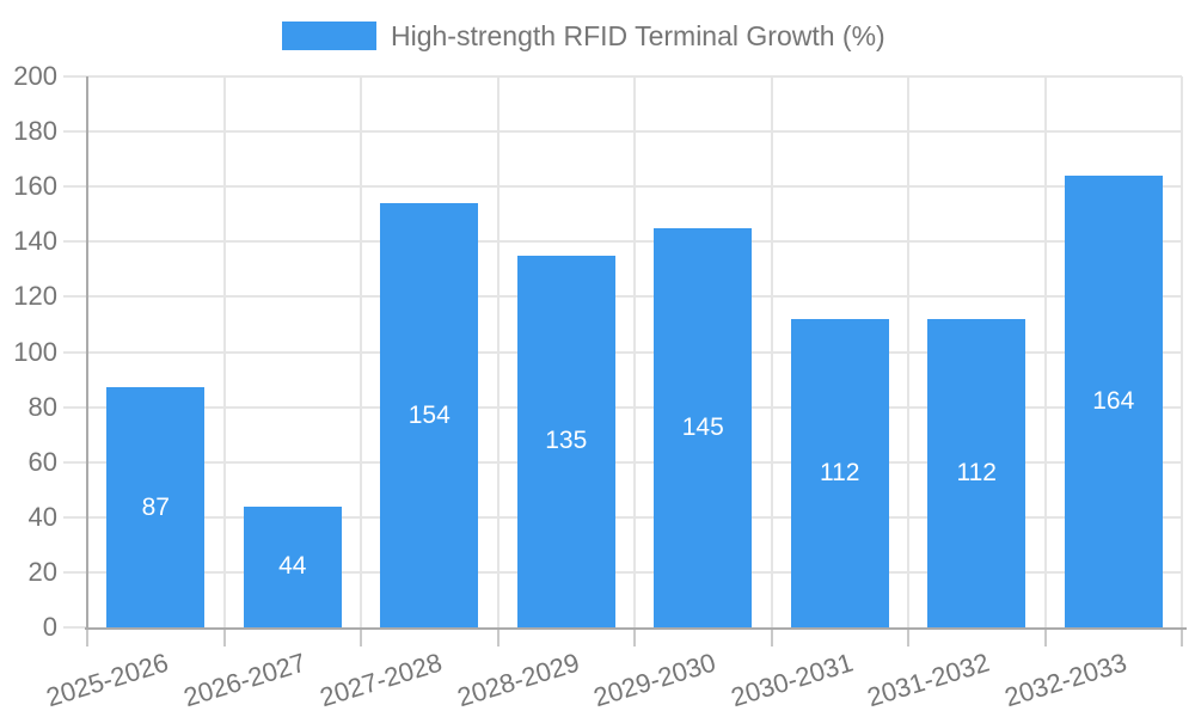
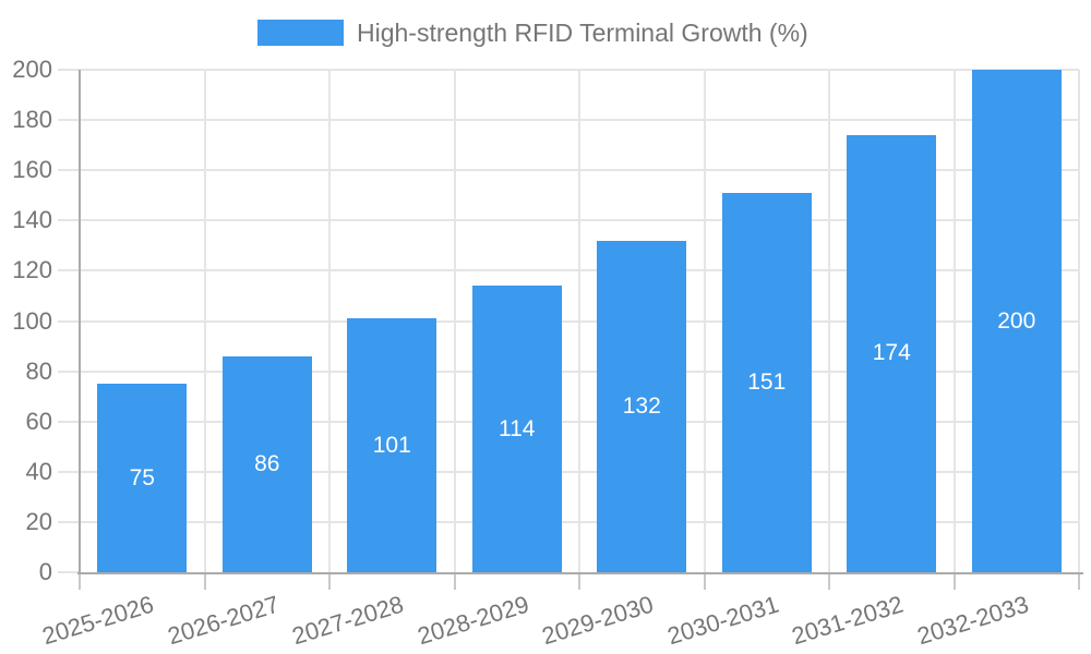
2025-2026: 87 -> 75
2026-2027: 44 -> 86
2027-2028: 154 -> 101
2028-2029: 135 -> 114
2029-2030: 145 -> 132
2030-2031: 112 -> 151
2031-2032: 112 -> 174
2032-2033: 164 -> 200
